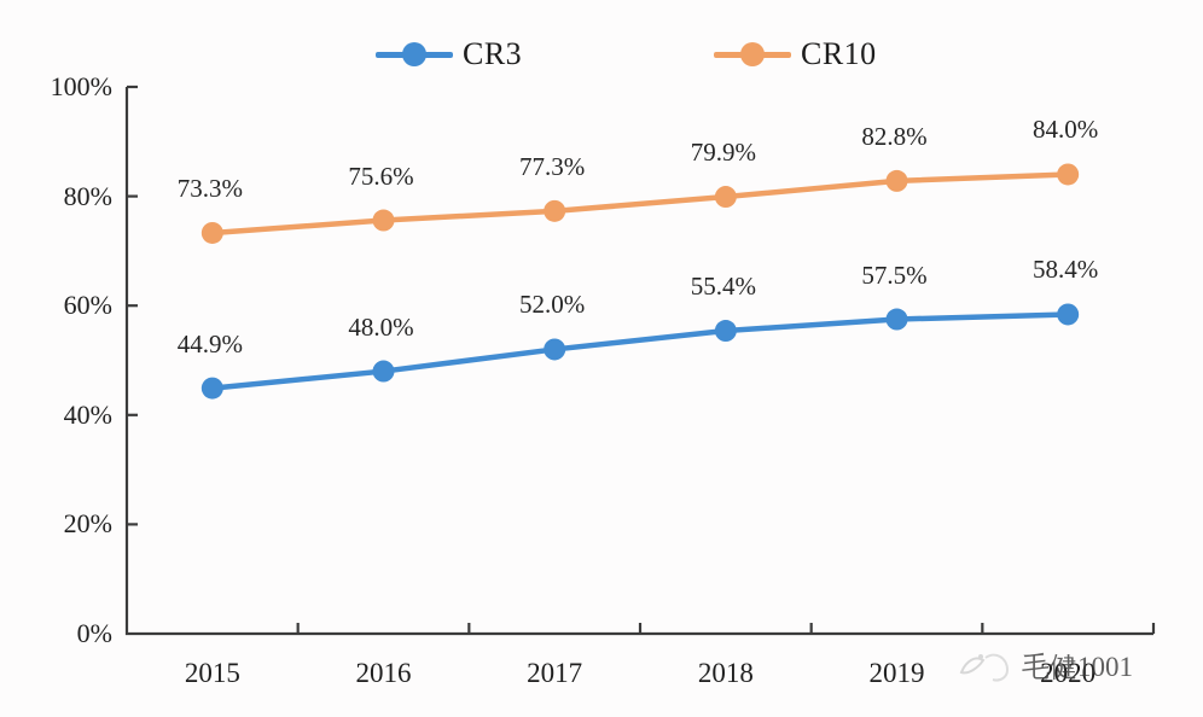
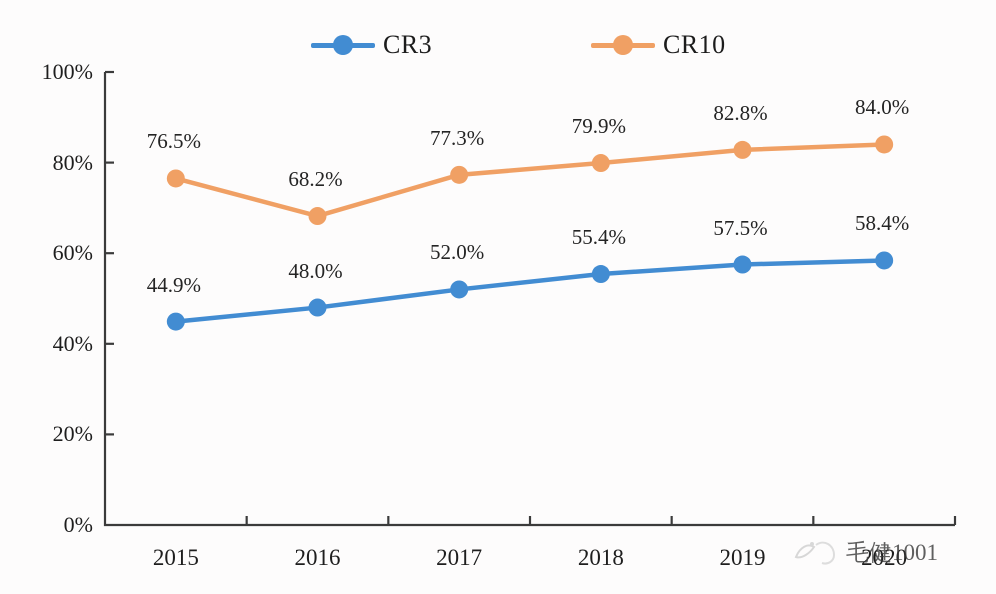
CR10/2015: 73.3% -> 76.5%
CR10/2016: 75.6% -> 68.2%
